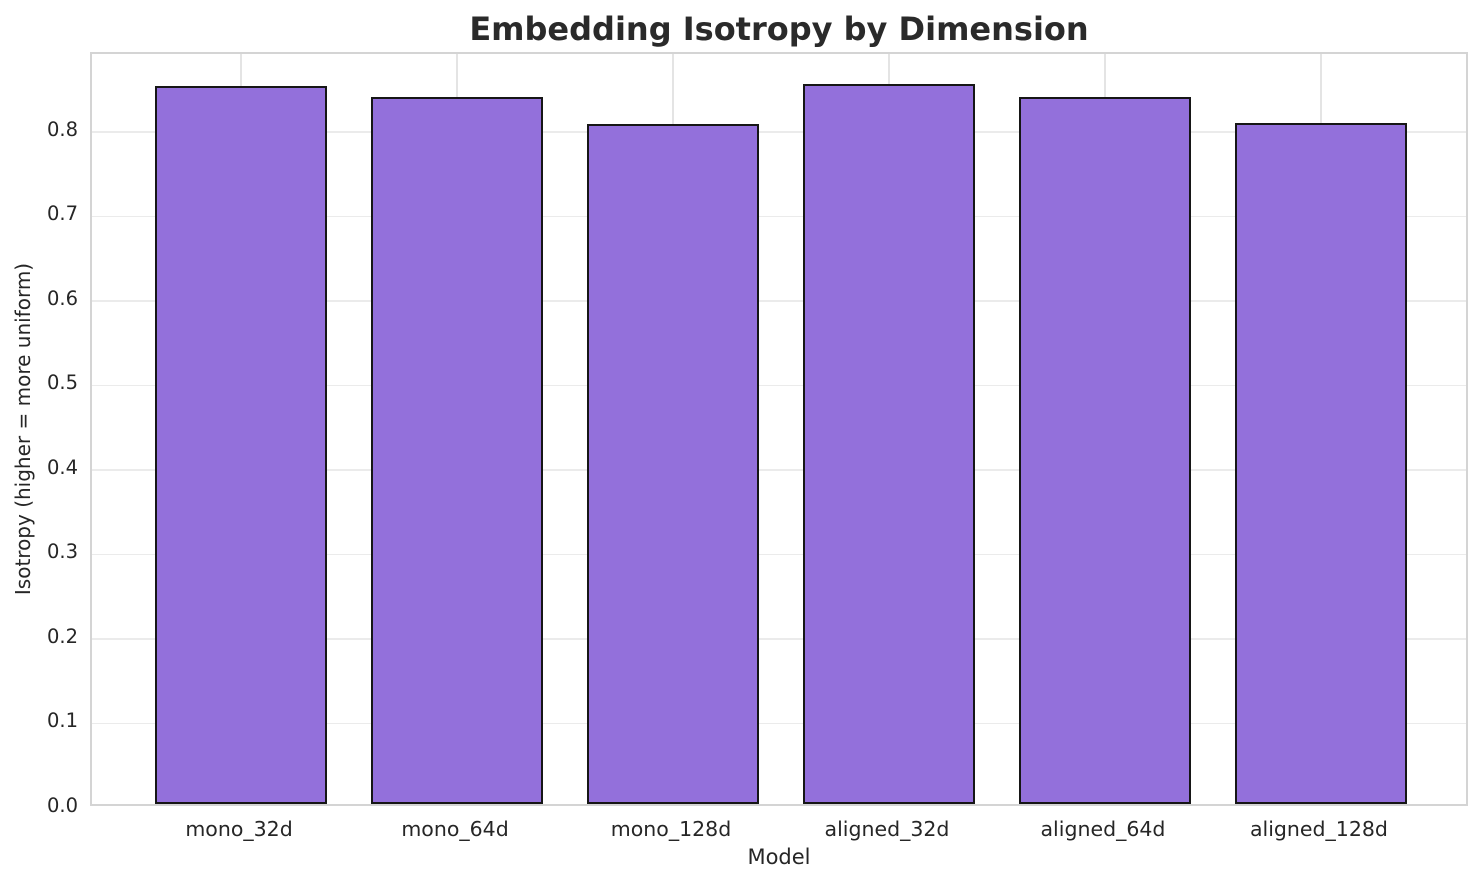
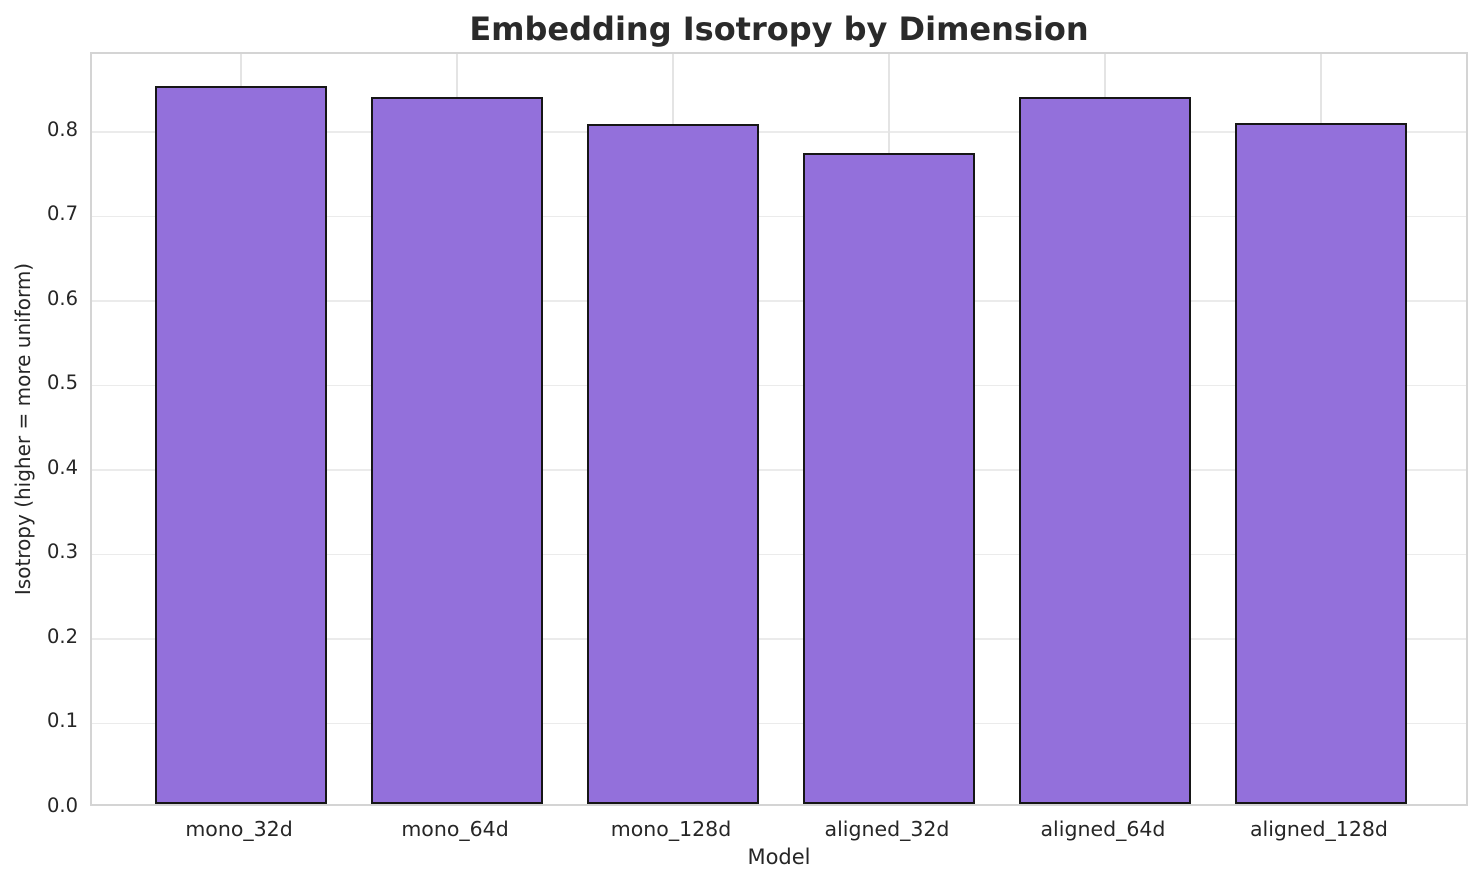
aligned_32d: 0.85 -> 0.77
